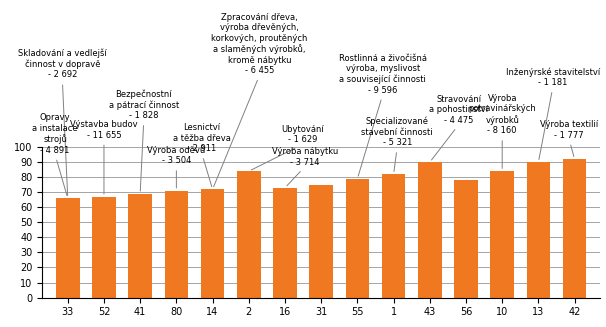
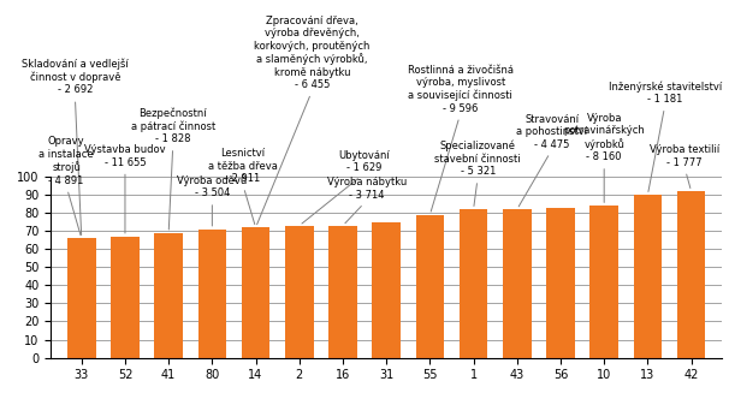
2: 84 -> 73
43: 90 -> 82
56: 78 -> 83
